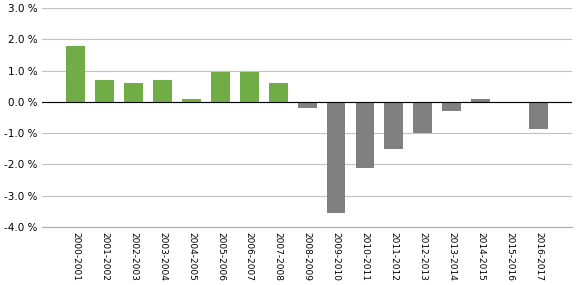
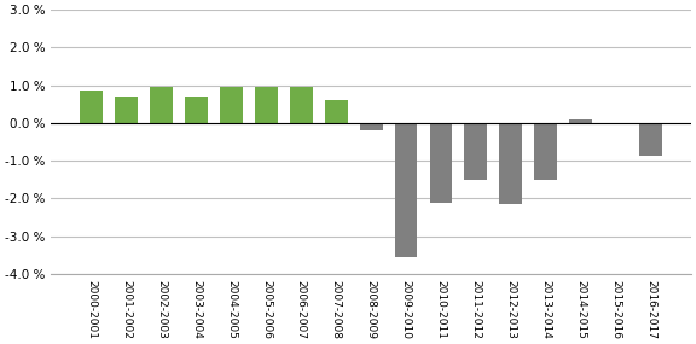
2000-2001: 1.80 % -> 0.85 %
2002-2003: 0.60 % -> 0.95 %
2004-2005: 0.10 % -> 0.95 %
2012-2013: -1.00 % -> -2.15 %
2013-2014: -0.30 % -> -1.50 %
